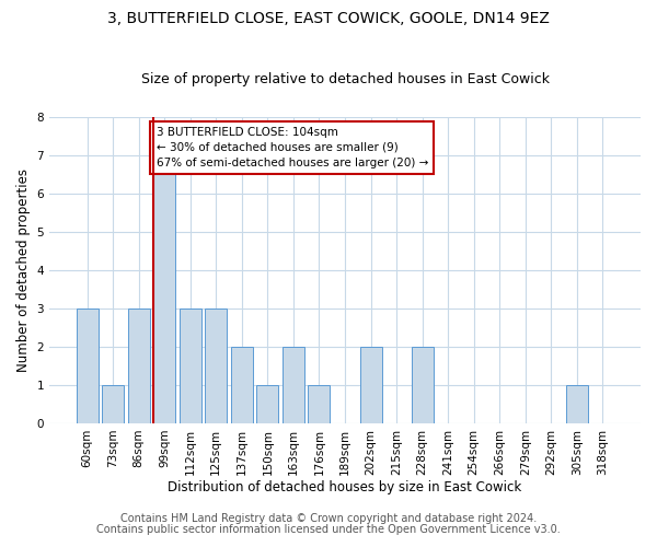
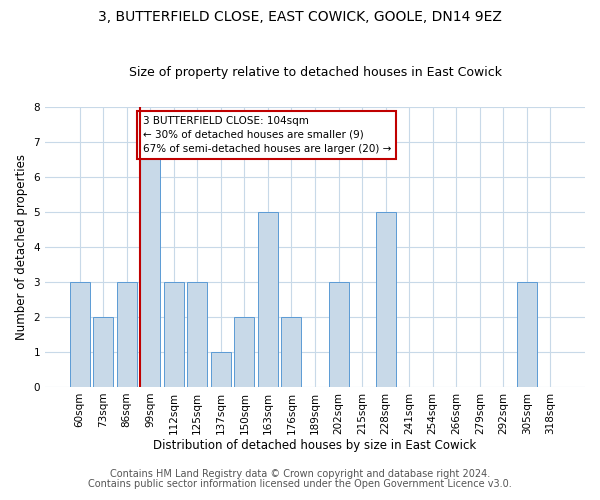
73sqm: 1 -> 2
137sqm: 2 -> 1
150sqm: 1 -> 2
163sqm: 2 -> 5
176sqm: 1 -> 2
202sqm: 2 -> 3
228sqm: 2 -> 5
305sqm: 1 -> 3
